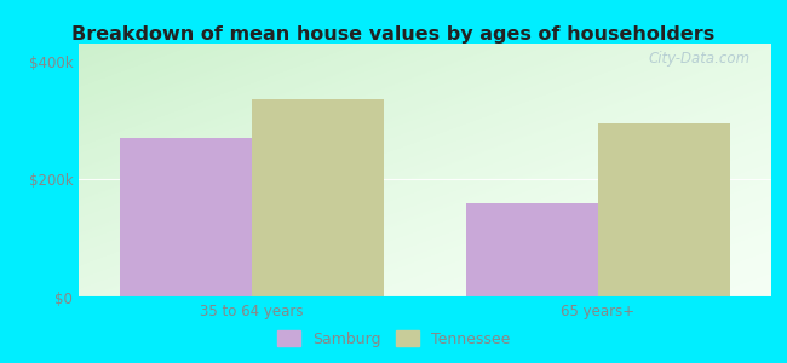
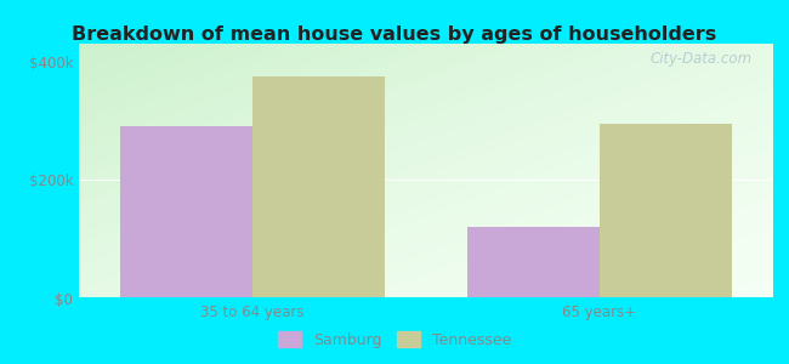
Samburg/35 to 64 years: $270k -> $290k
Tennessee/35 to 64 years: $335k -> $375k
Samburg/65 years+: $160k -> $120k
